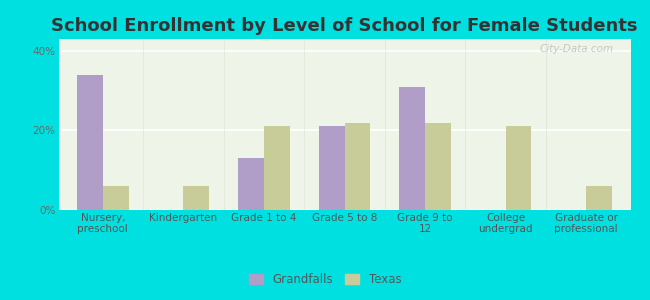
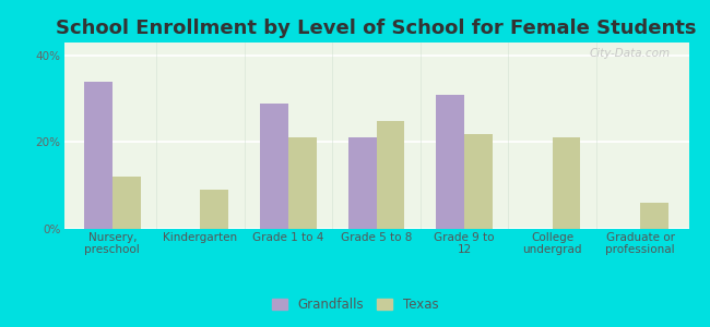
Texas/Nursery, preschool: 6% -> 12%
Texas/Kindergarten: 6% -> 9%
Grandfalls/Grade 1 to 4: 13% -> 29%
Texas/Grade 5 to 8: 22% -> 25%
